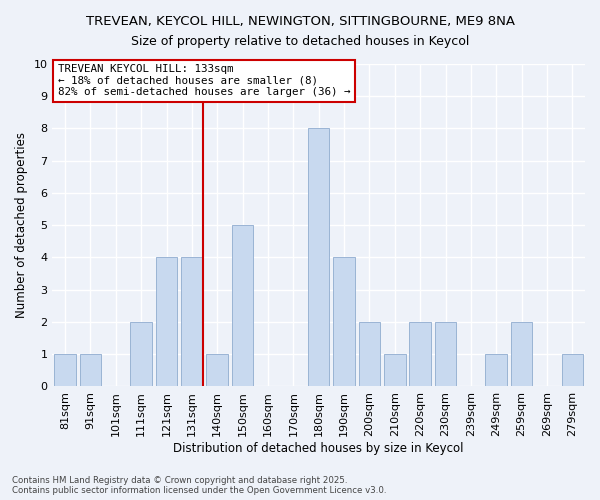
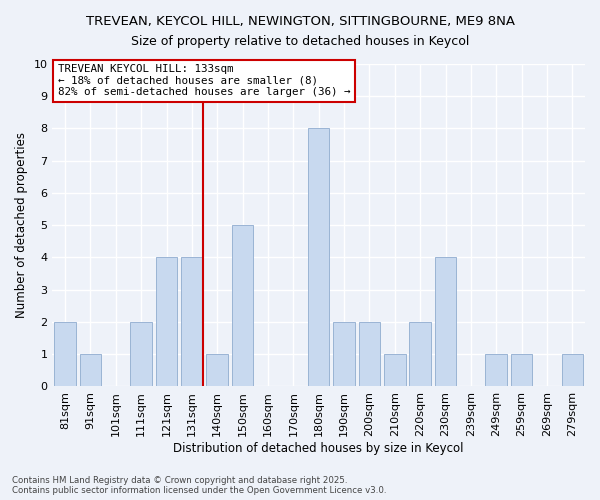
81sqm: 1 -> 2
190sqm: 4 -> 2
230sqm: 2 -> 4
259sqm: 2 -> 1
